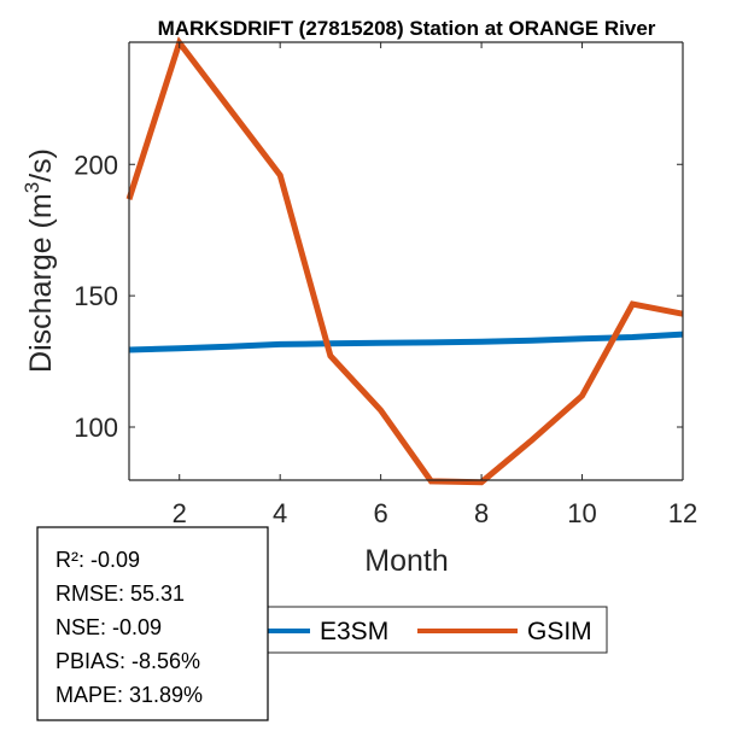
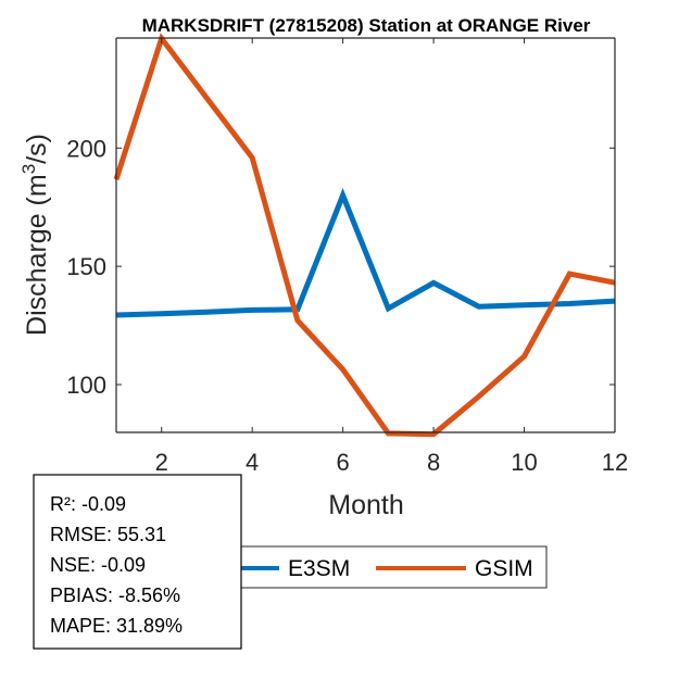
E3SM/6: 132 -> 180
E3SM/8: 132 -> 143
